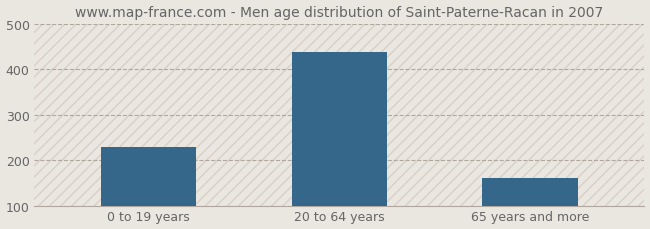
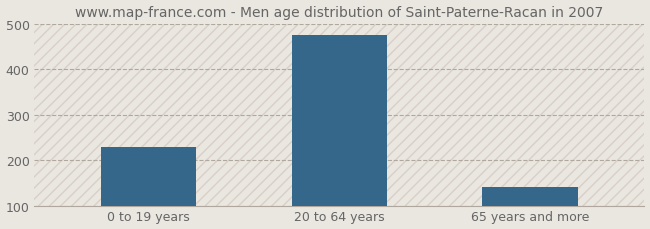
20 to 64 years: 438 -> 475
65 years and more: 160 -> 140
